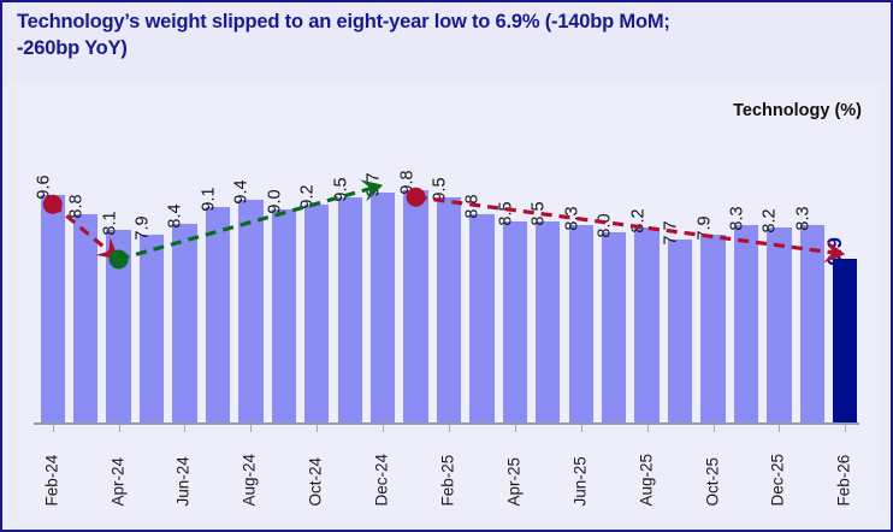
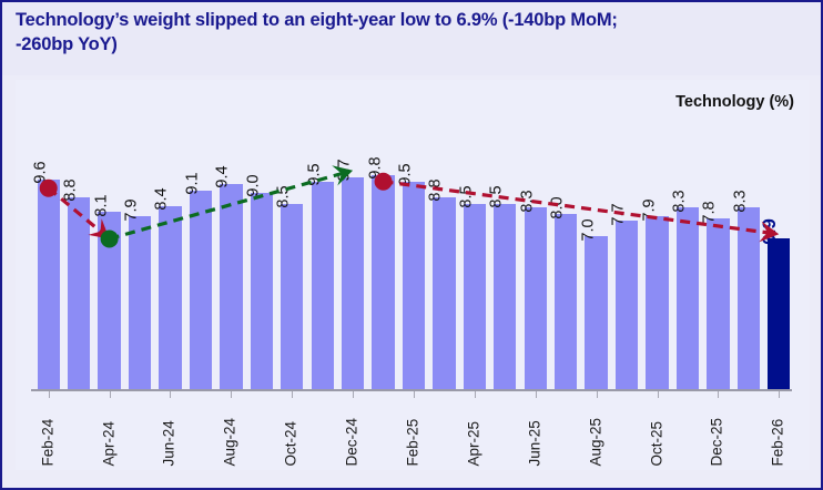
Oct-24: 9.2 -> 8.5
Aug-25: 8.2 -> 7.0
Dec-25: 8.2 -> 7.8
